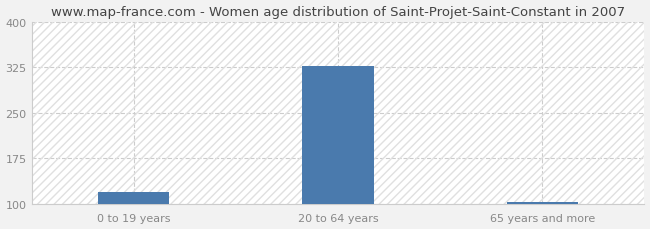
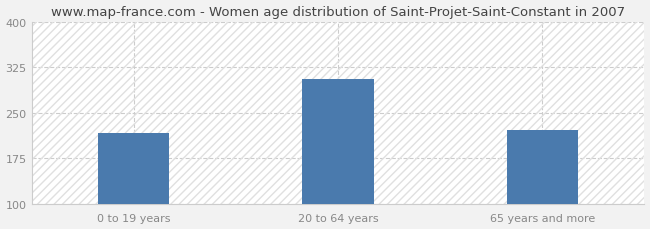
0 to 19 years: 120 -> 216
20 to 64 years: 327 -> 306
65 years and more: 103 -> 222
